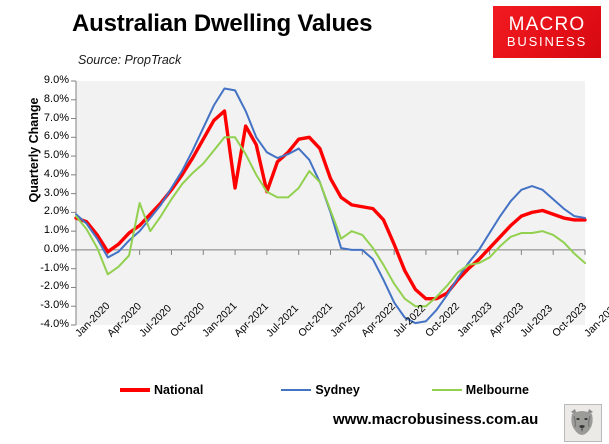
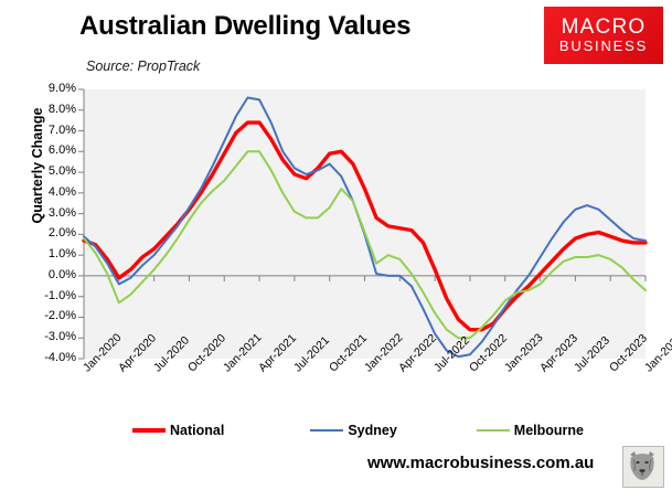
Melbourne/Jul-2020: 2.5% -> 0.3%
National/Apr-2021: 3.3% -> 7.4%
National/Jul-2021: 3.1% -> 4.9%
National/Jan-2022: 3.8% -> 4.2%
